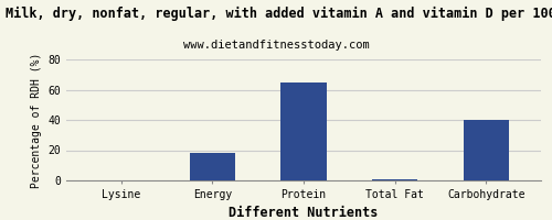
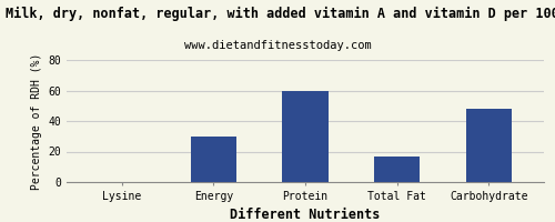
Energy: 18 -> 30
Protein: 65 -> 60
Total Fat: 1 -> 17
Carbohydrate: 40 -> 48
